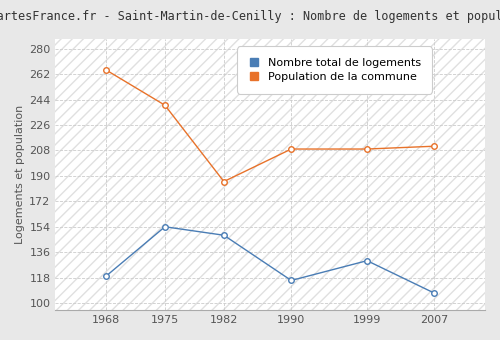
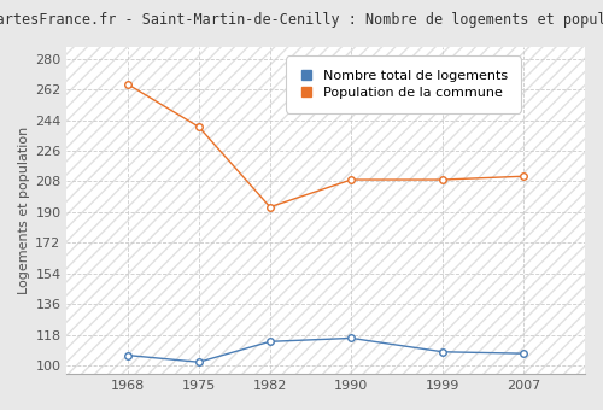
Nombre total de logements/1968: 119 -> 106
Nombre total de logements/1975: 154 -> 102
Nombre total de logements/1982: 148 -> 114
Population de la commune/1982: 186 -> 193
Nombre total de logements/1999: 130 -> 108
